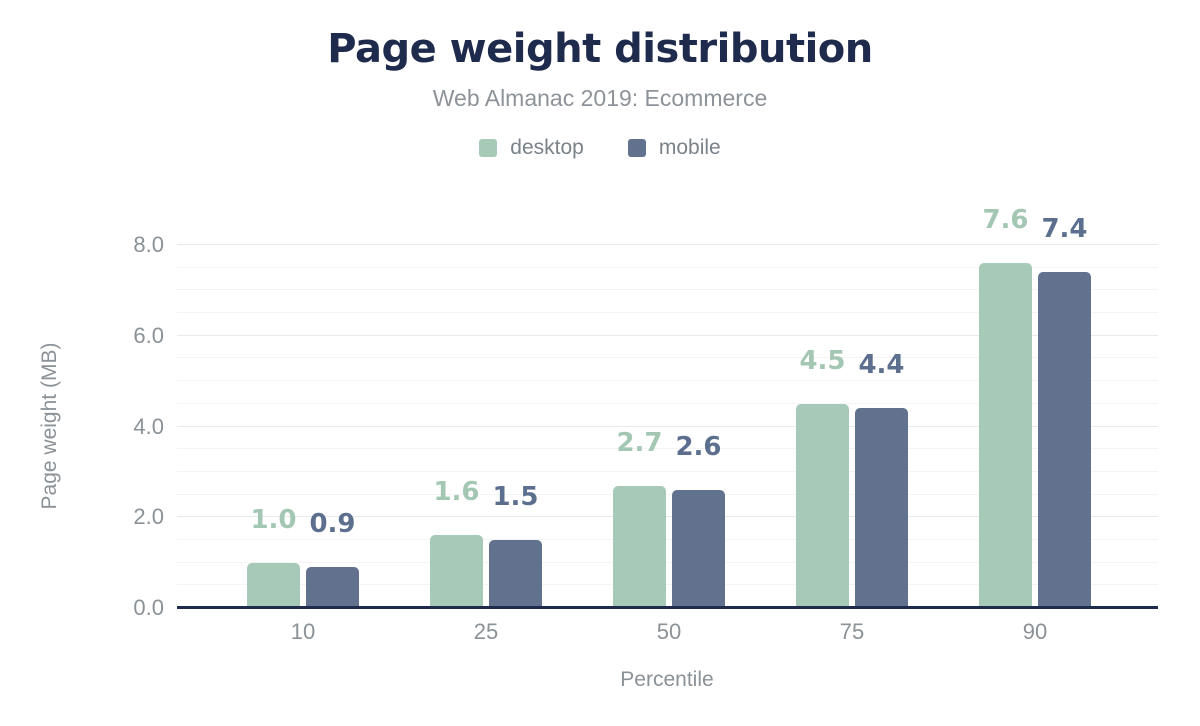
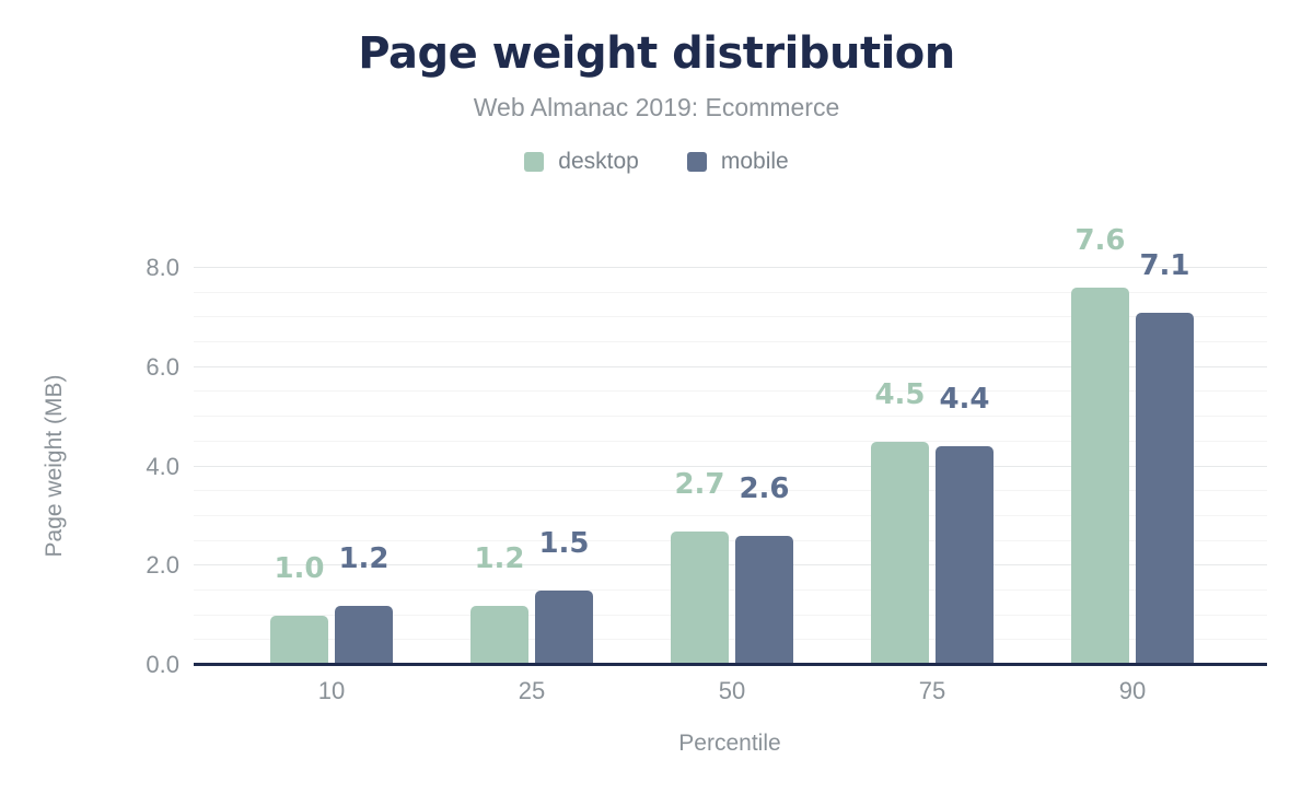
mobile/10: 0.9 -> 1.2
desktop/25: 1.6 -> 1.2
mobile/90: 7.4 -> 7.1
